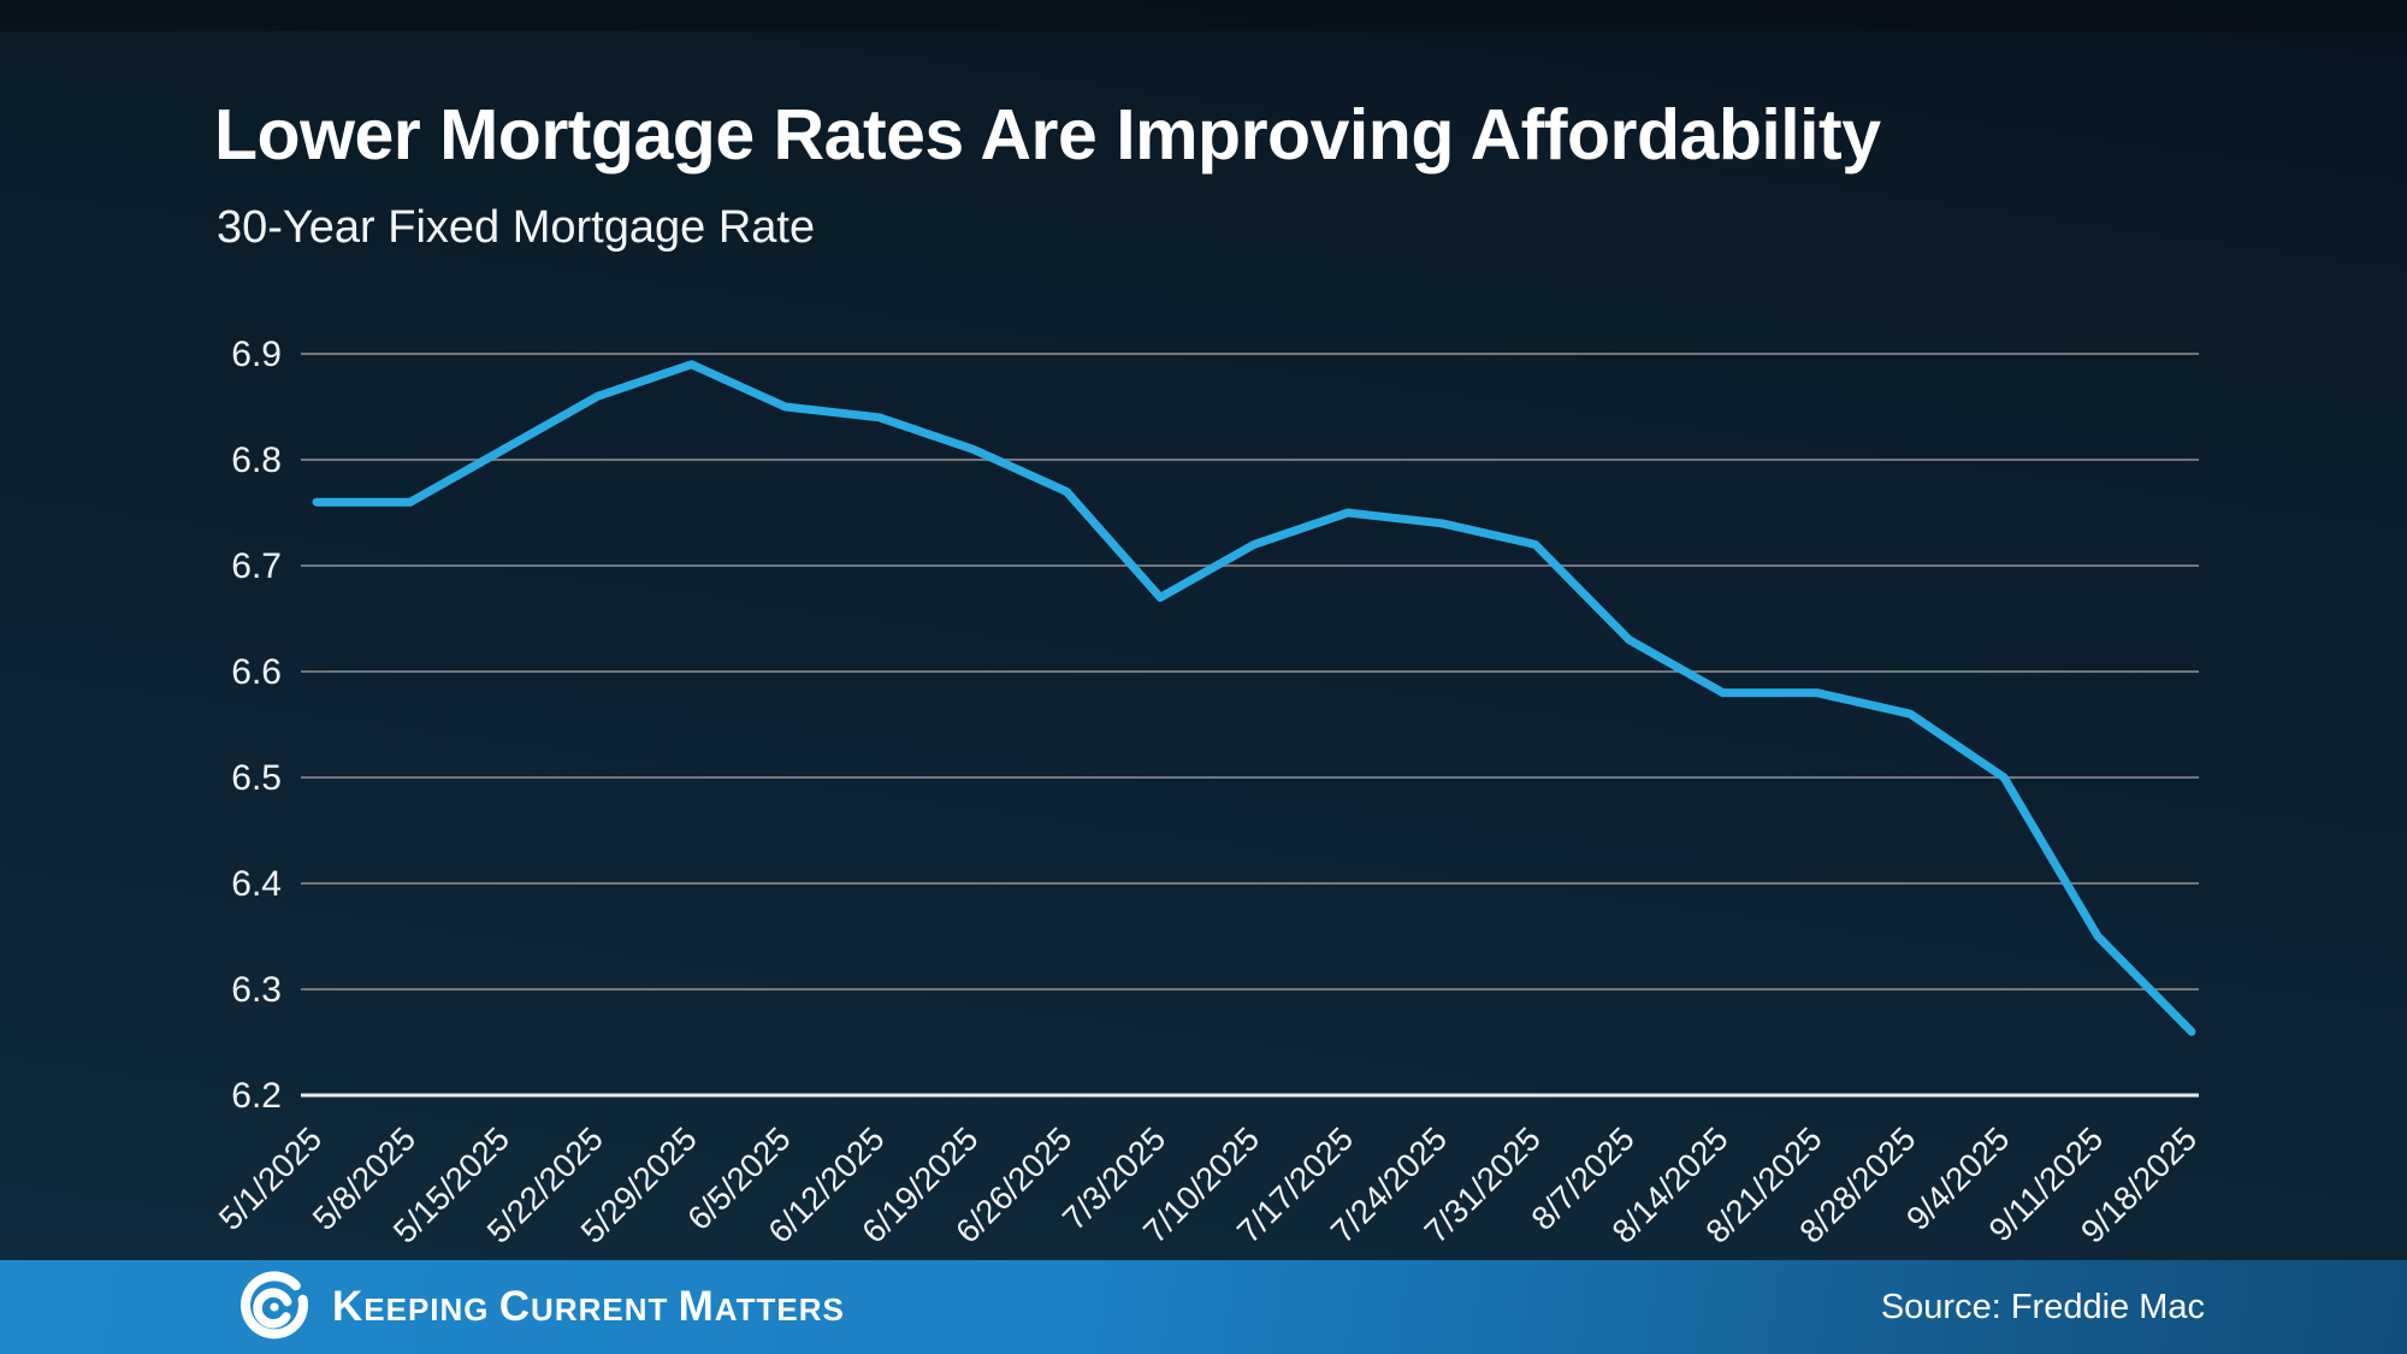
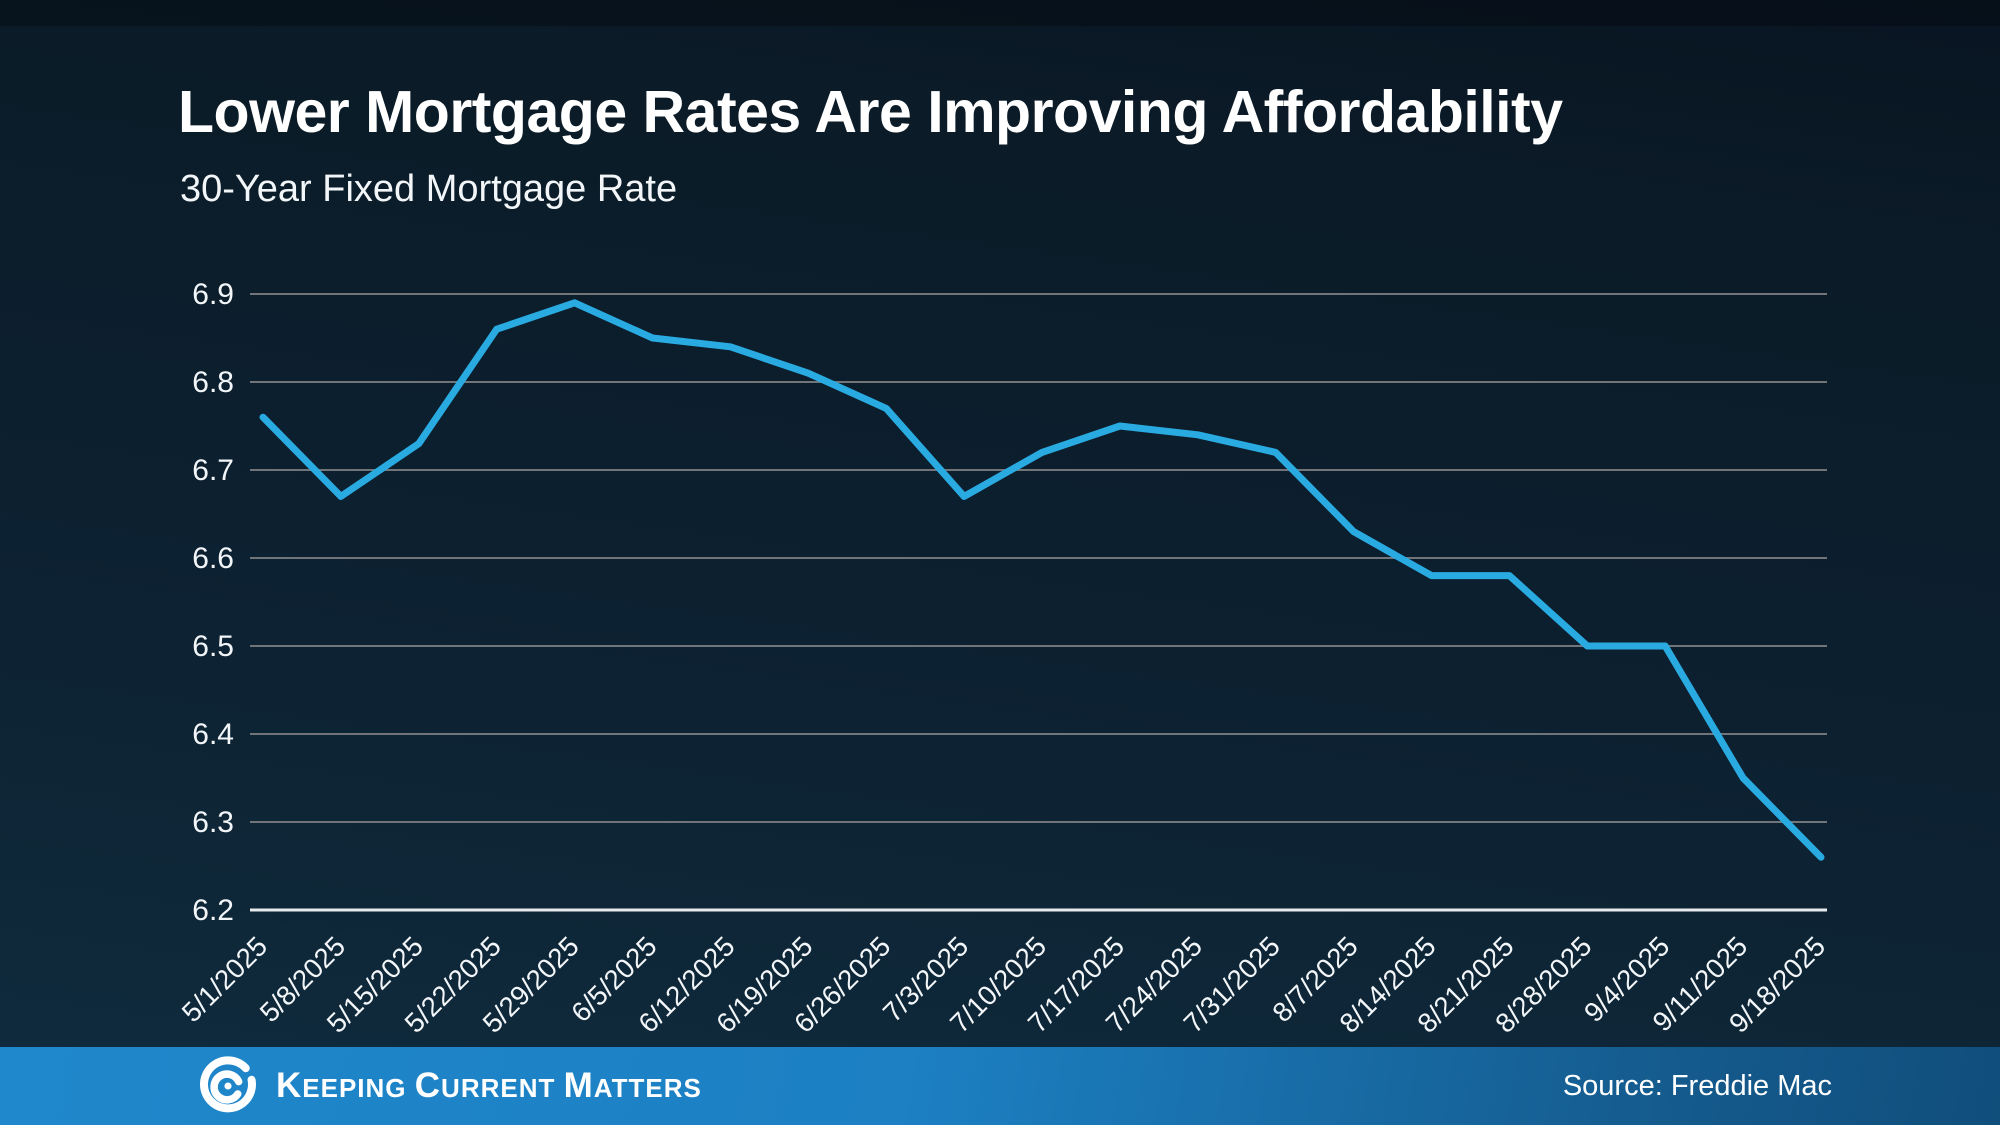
5/8/2025: 6.76 -> 6.67
5/15/2025: 6.81 -> 6.73
8/28/2025: 6.56 -> 6.50
